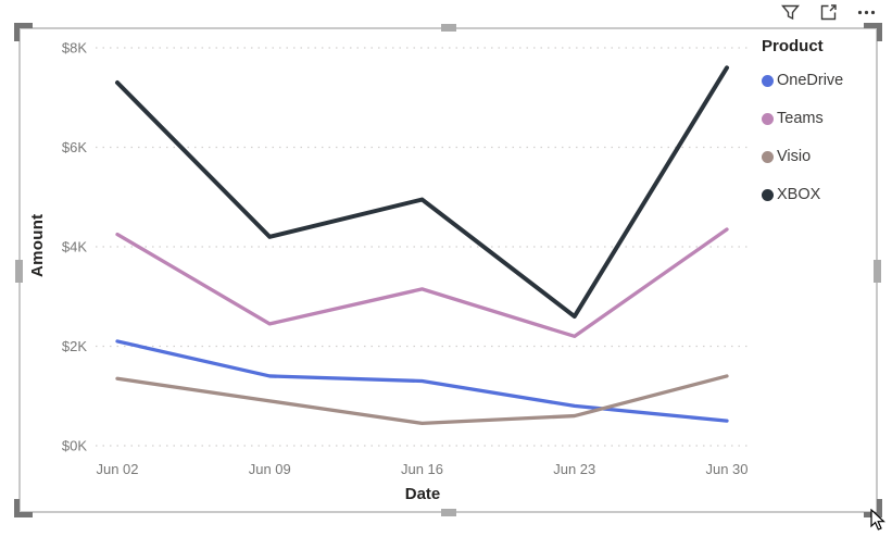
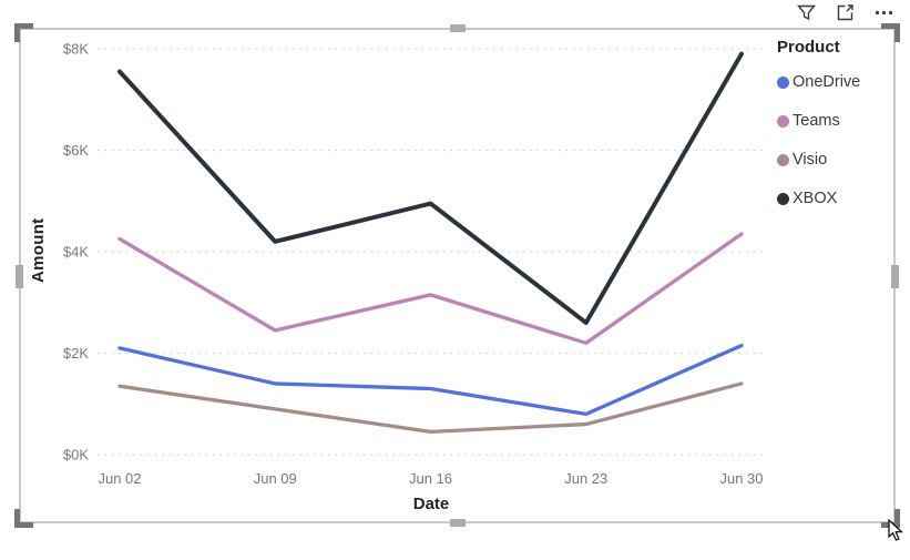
XBOX/Jun 02: $7.3K -> $7.6K
OneDrive/Jun 30: $0.5K -> $2.2K
XBOX/Jun 30: $7.6K -> $7.9K
